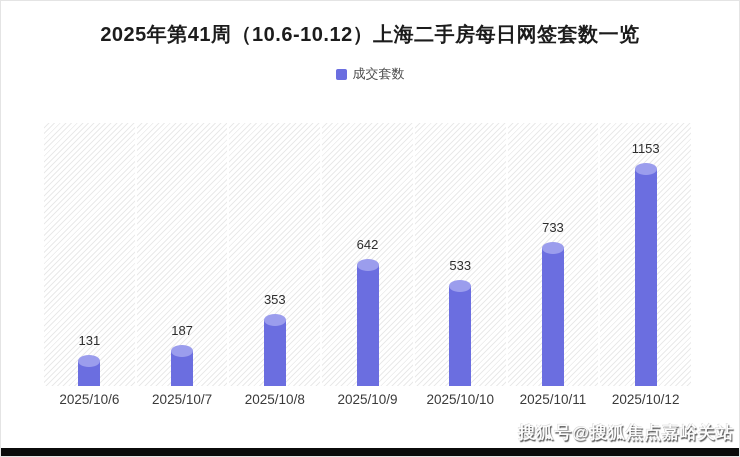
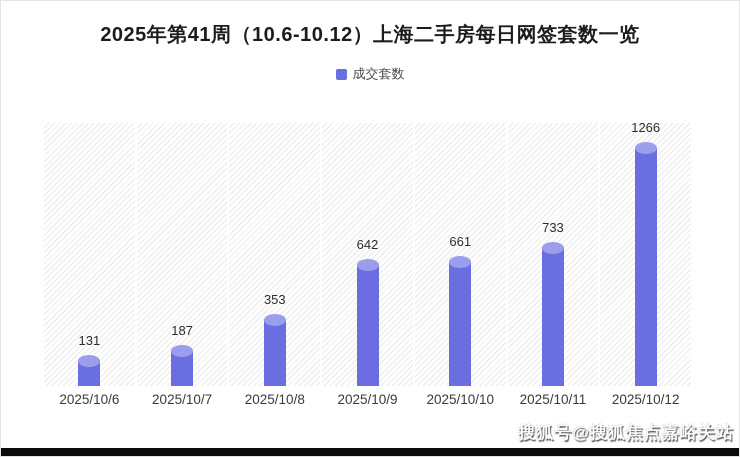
2025/10/10: 533 -> 661
2025/10/12: 1153 -> 1266
